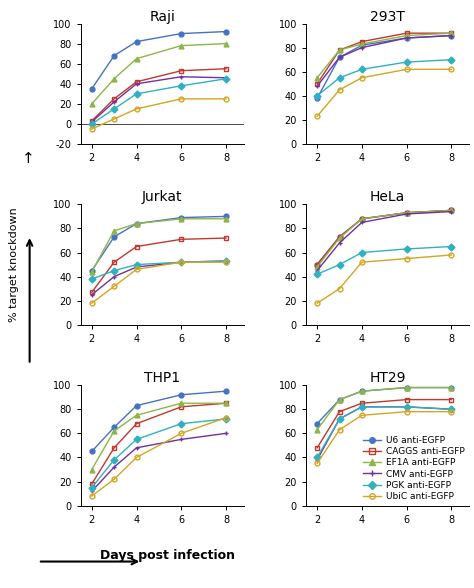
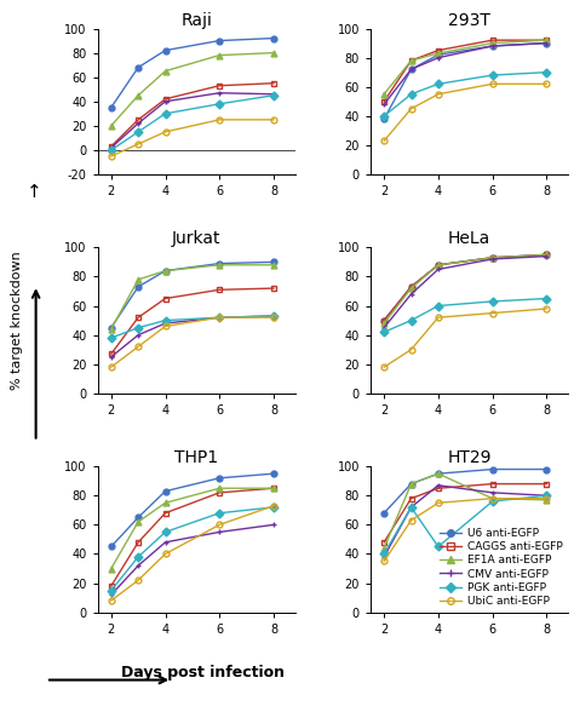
HT29/EF1A anti-EGFP/2: 63 -> 44
HT29/CMV anti-EGFP/4: 82 -> 87
HT29/PGK anti-EGFP/4: 82 -> 45
HT29/EF1A anti-EGFP/6: 98 -> 78
HT29/PGK anti-EGFP/6: 82 -> 76
HT29/EF1A anti-EGFP/8: 98 -> 77
